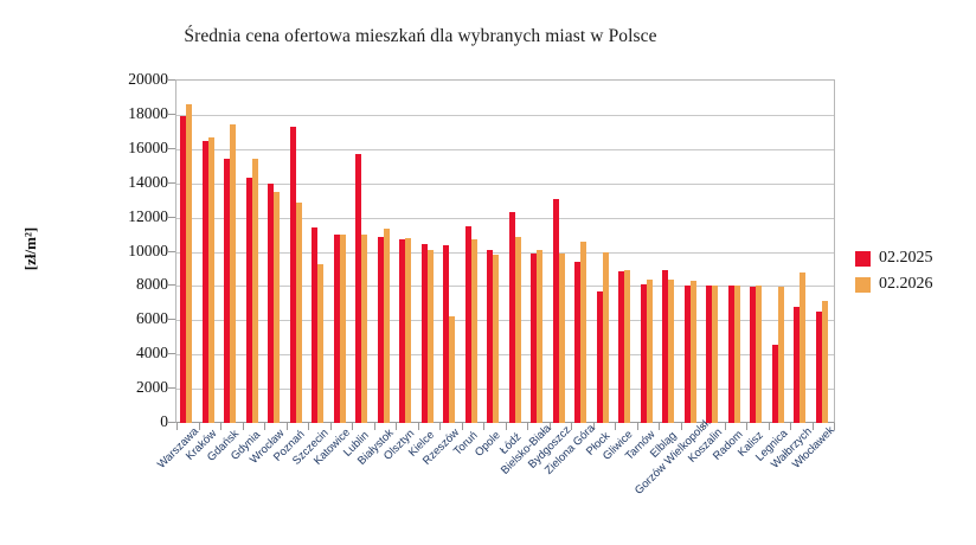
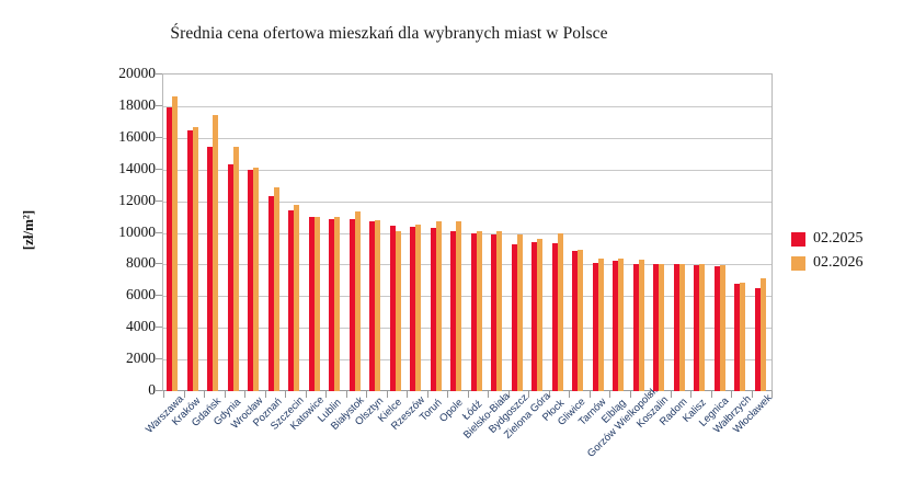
02.2026/Wrocław: 13500 -> 14200
02.2025/Poznań: 17300 -> 12300
02.2026/Szczecin: 9300 -> 11800
02.2025/Lublin: 15700 -> 10900
02.2026/Rzeszów: 6200 -> 10600
02.2025/Toruń: 11500 -> 10300
02.2026/Opole: 9800 -> 10700
02.2025/Łódź: 12300 -> 10000
02.2026/Łódź: 10900 -> 10100
02.2025/Bydgoszcz: 13100 -> 9200
02.2026/Zielona Góra: 10600 -> 9600
02.2025/Płock: 7700 -> 9400
02.2025/Elbląg: 8900 -> 8200
02.2025/Legnica: 4600 -> 7900
02.2026/Wałbrzych: 8800 -> 6800
